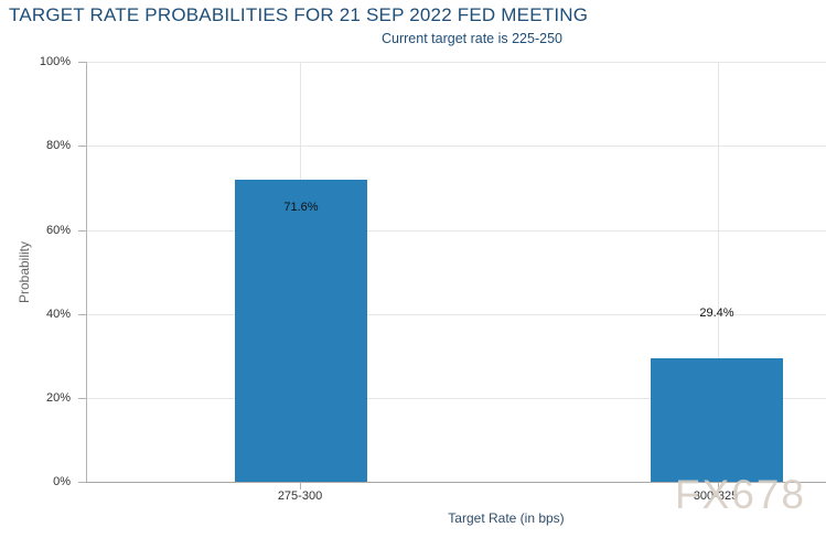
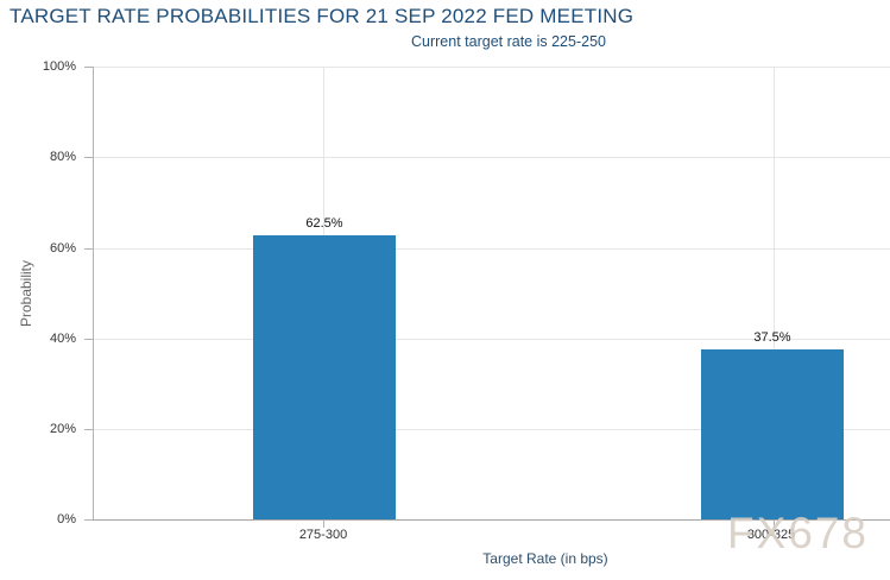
275-300: 71.6% -> 62.5%
300-325: 29.4% -> 37.5%
